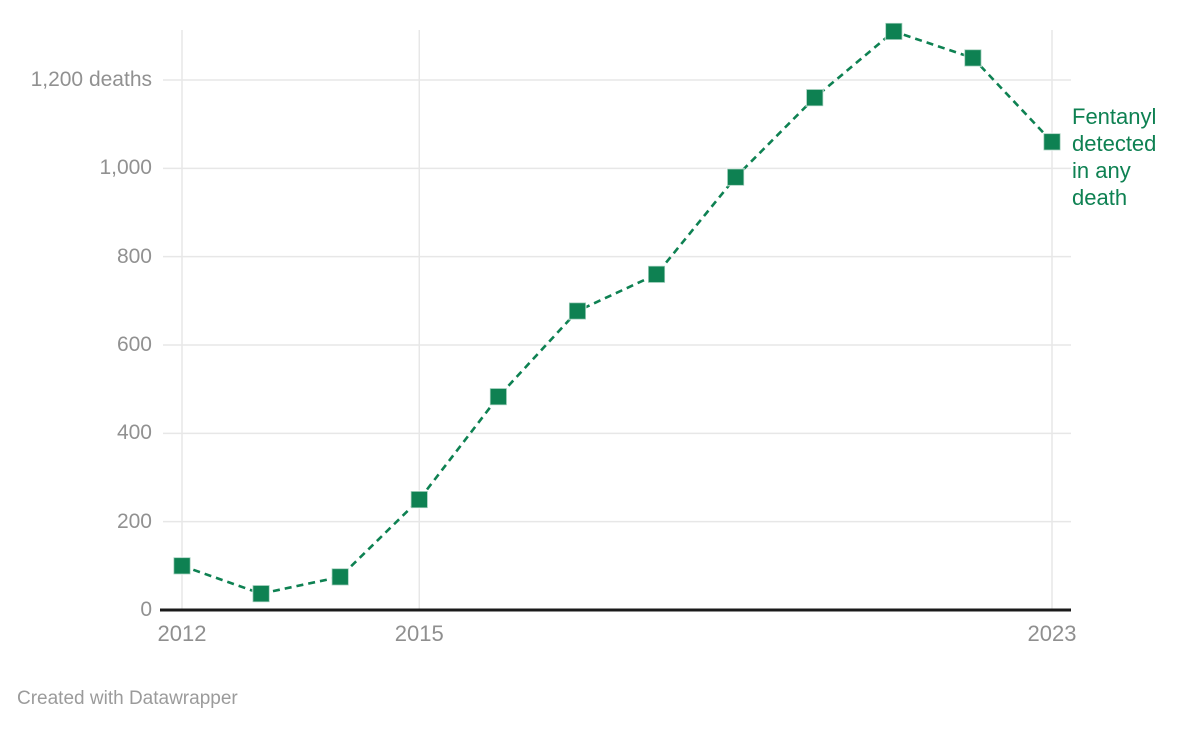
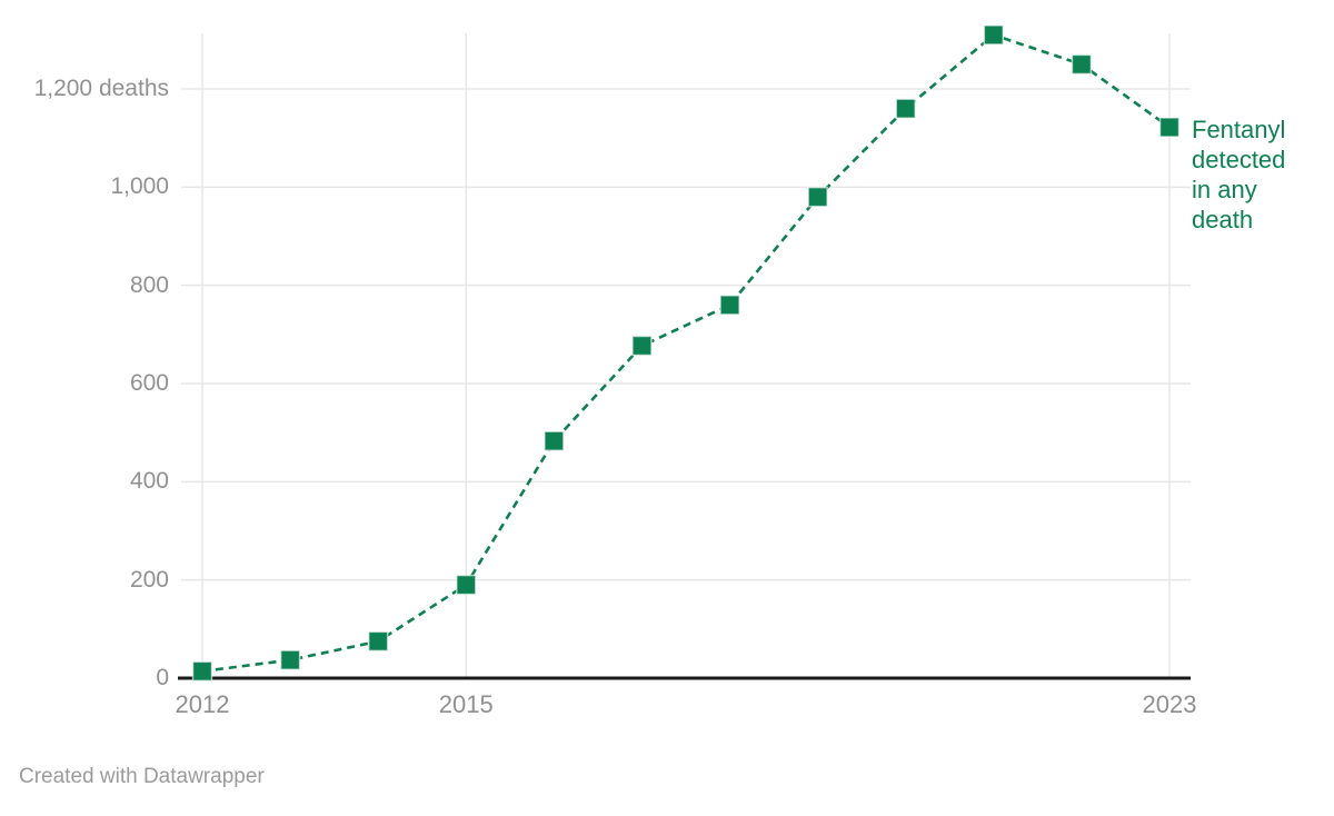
2012: 100 -> 10
2015: 250 -> 190
2023: 1060 -> 1120
